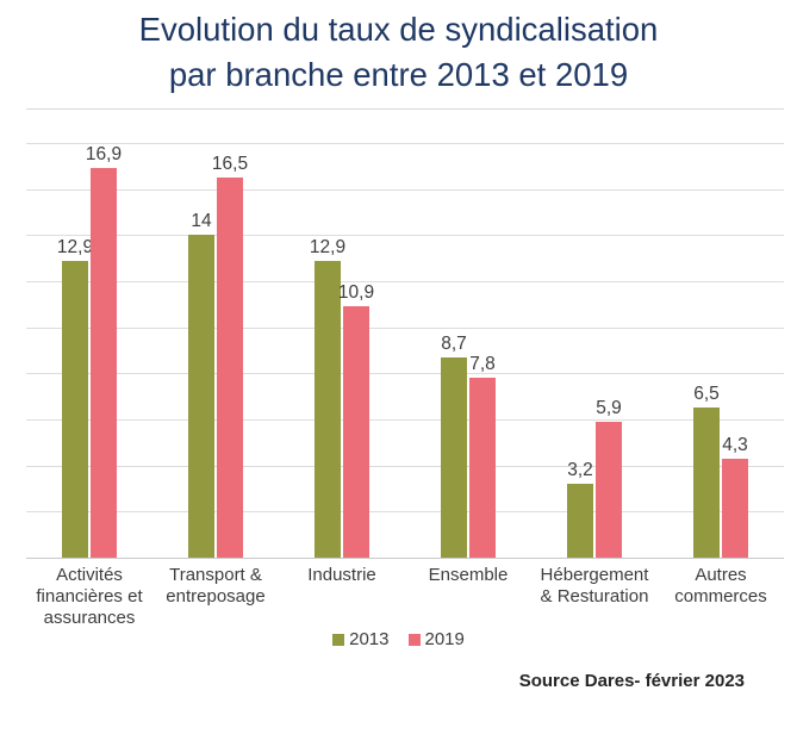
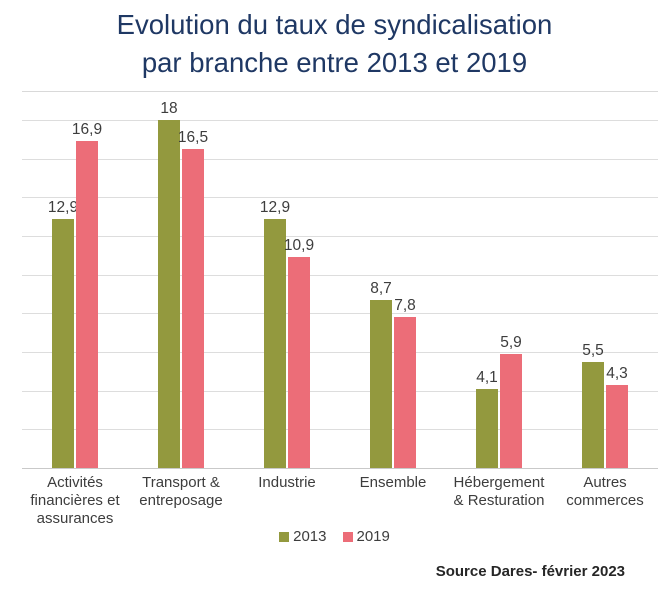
2013/Transport & entreposage: 14 -> 18
2013/Hébergement & Resturation: 3,2 -> 4,1
2013/Autres commerces: 6,5 -> 5,5
